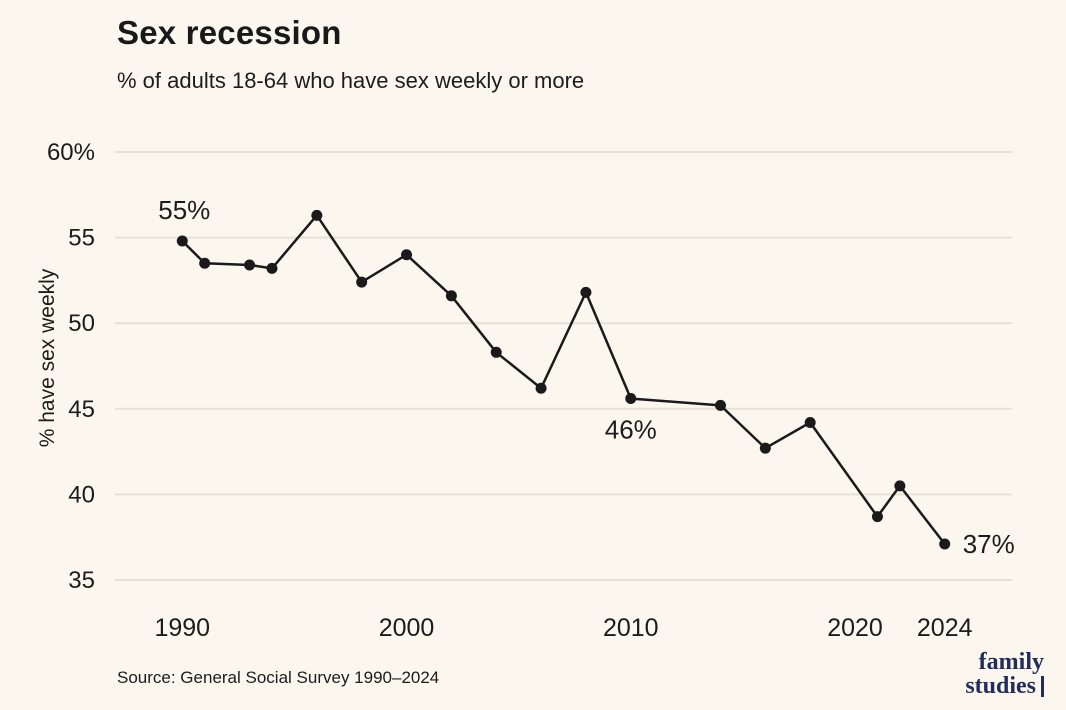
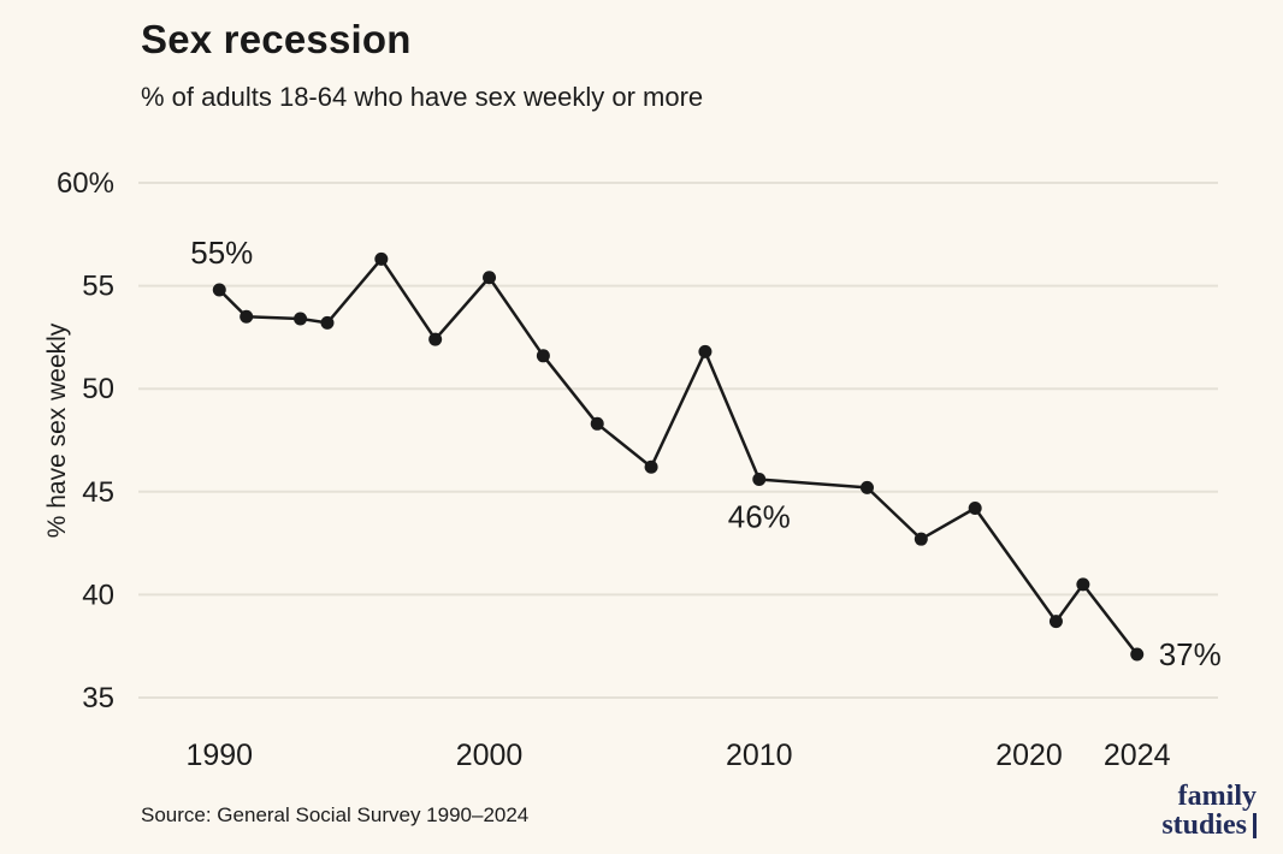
2000: 54.0% -> 55.4%
